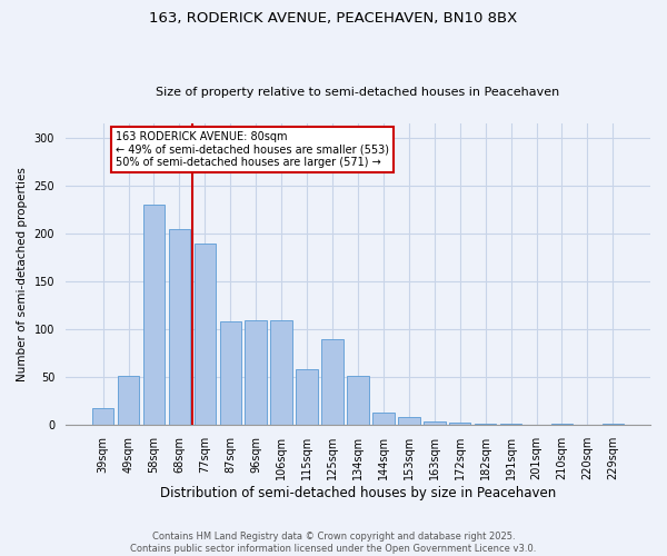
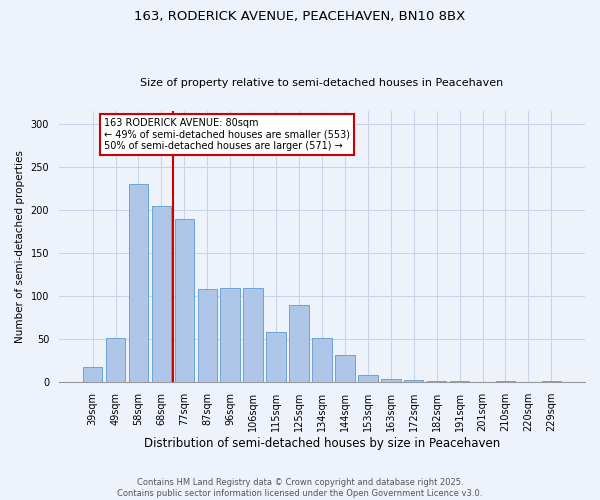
144sqm: 13 -> 32
